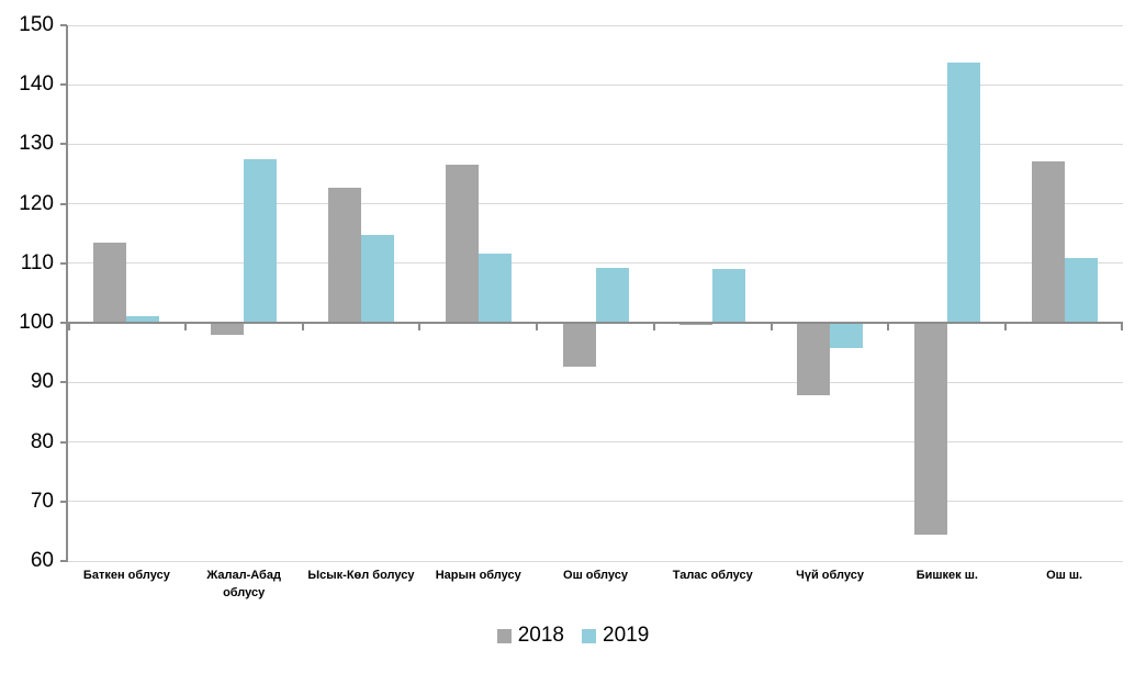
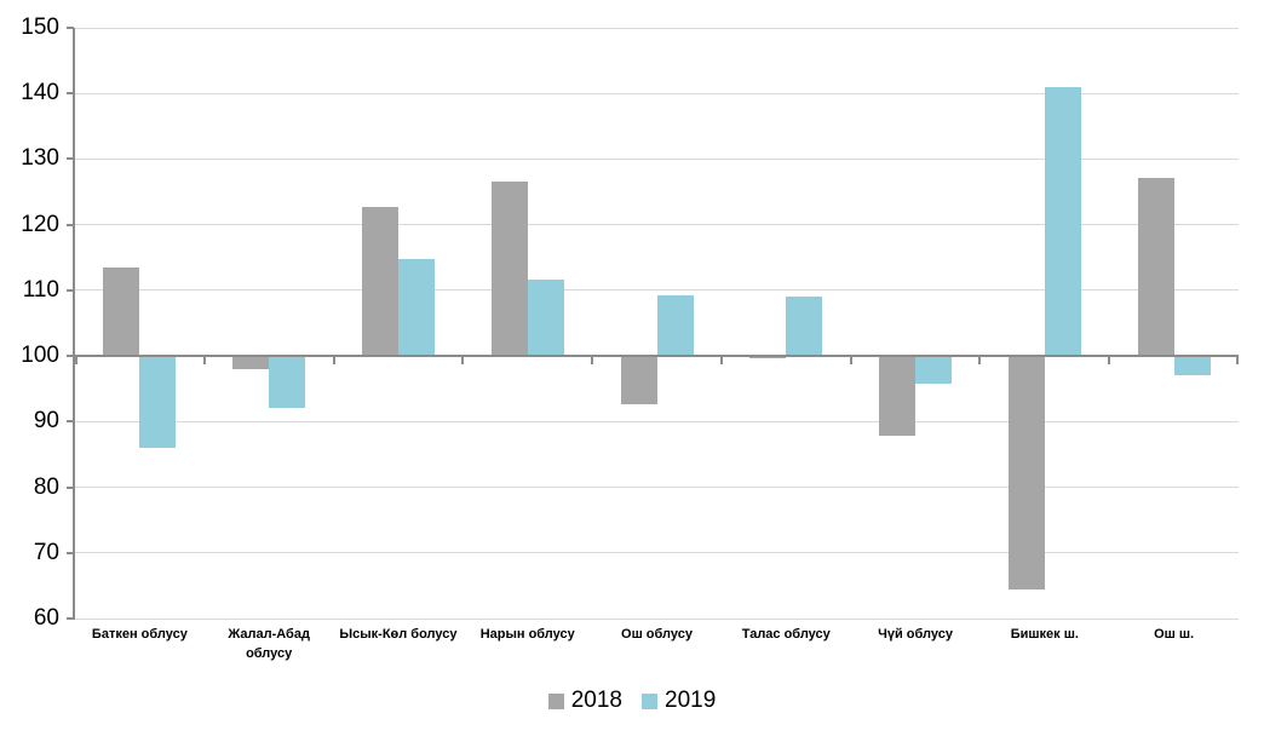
2019/Баткен облусу: 101 -> 86
2019/Жалал-Абад облусу: 128 -> 92
2019/Бишкек ш.: 144 -> 141
2019/Ош ш.: 111 -> 97
